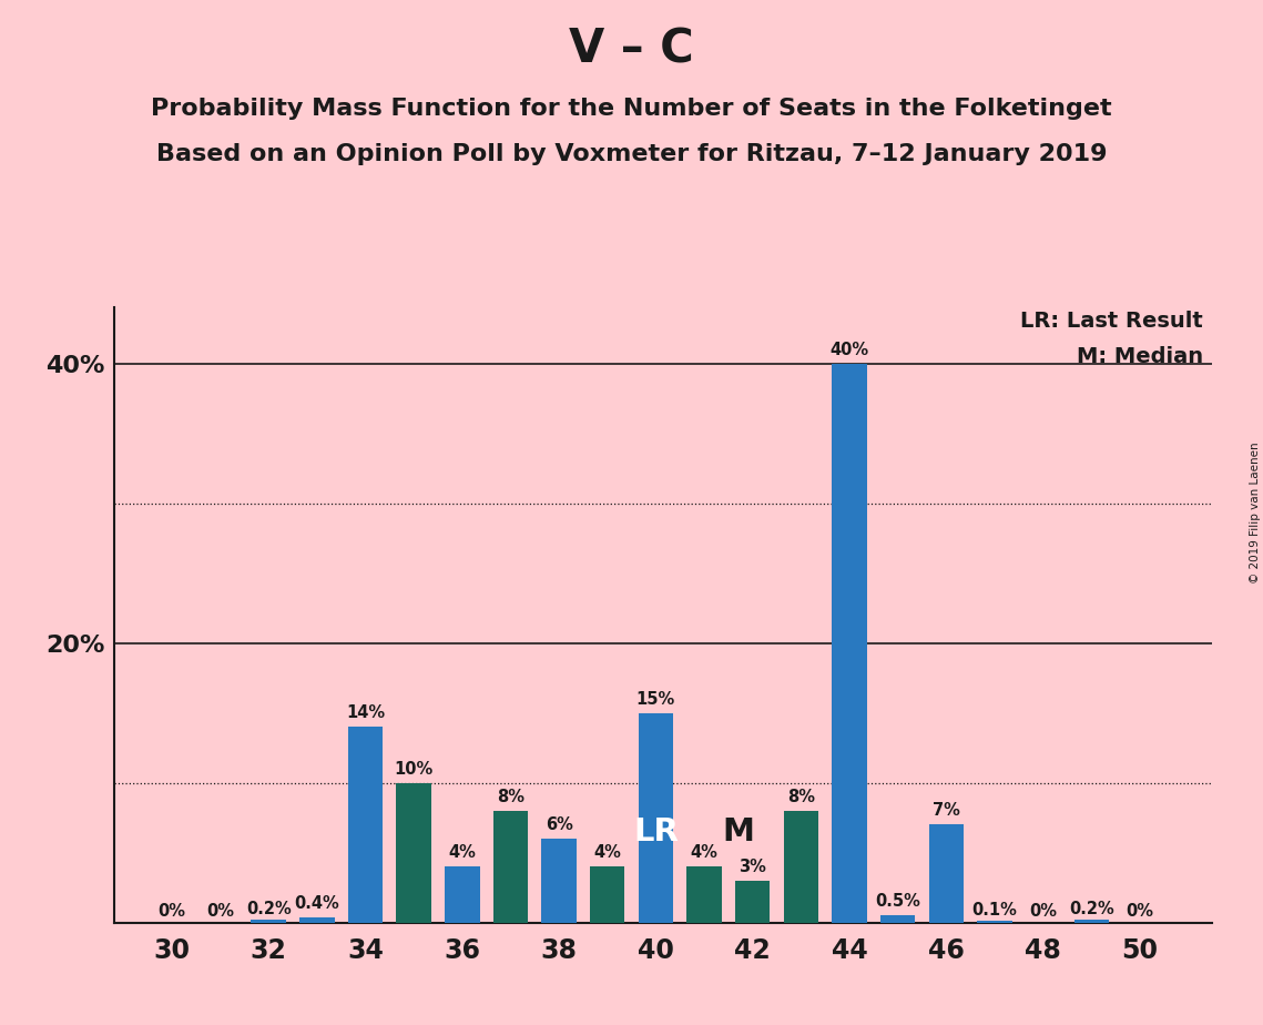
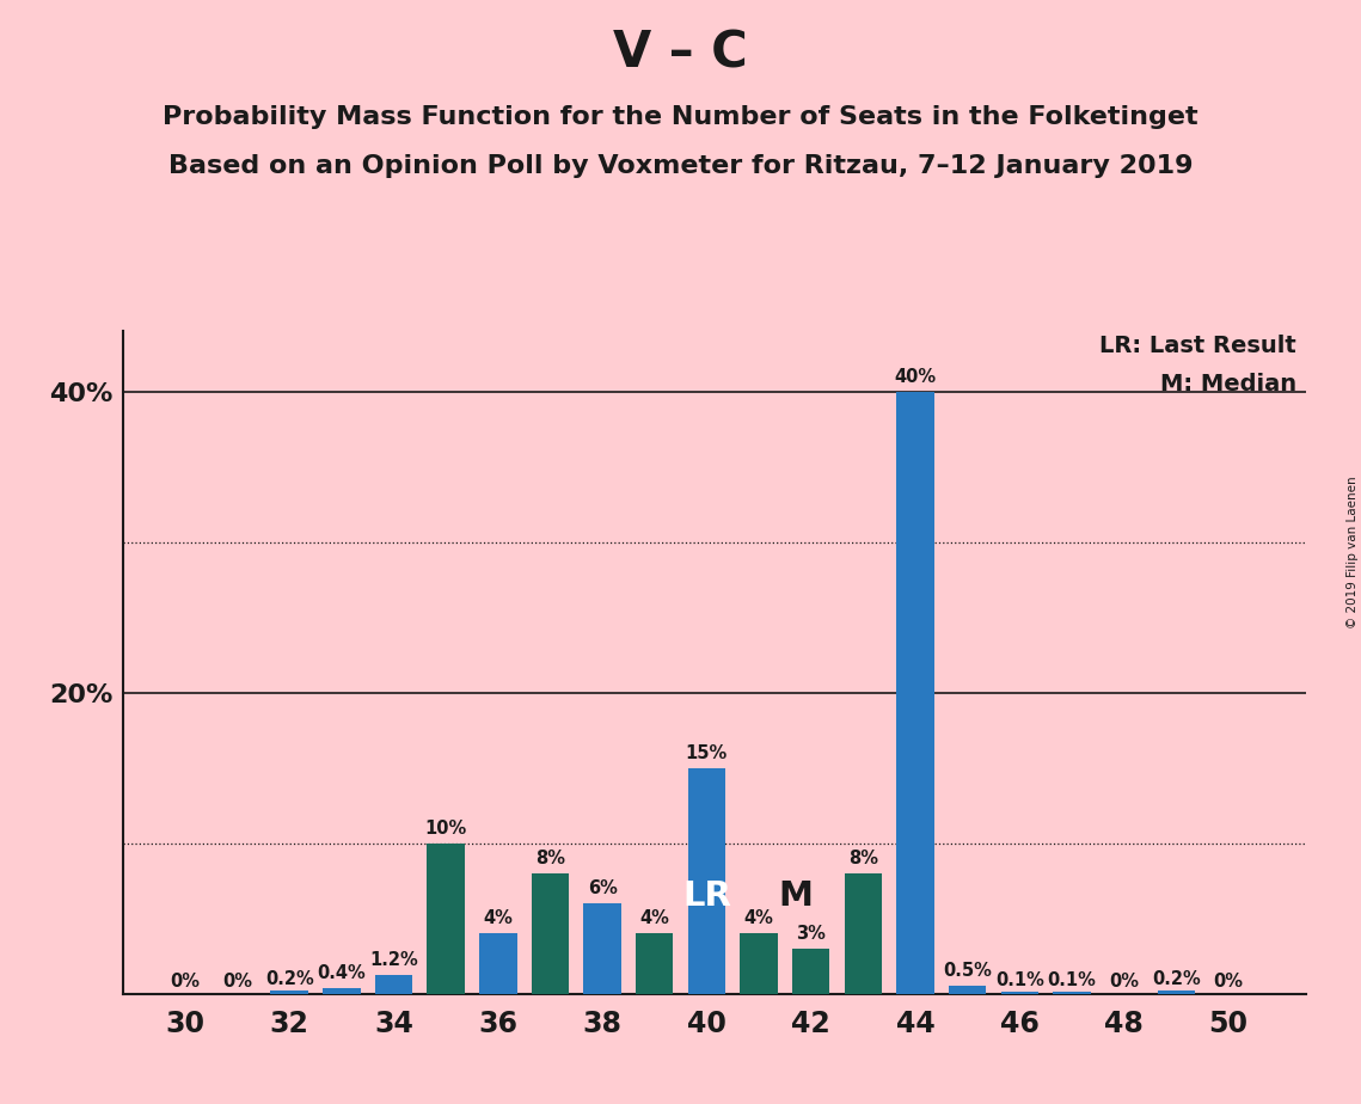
34: 14% -> 1.2%
46: 7% -> 0.1%
